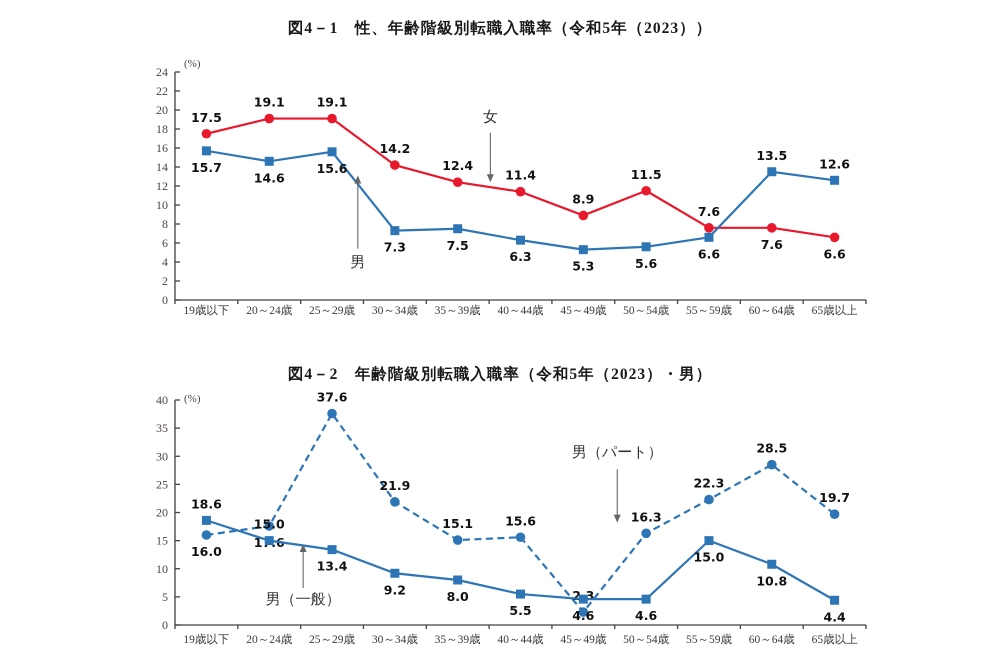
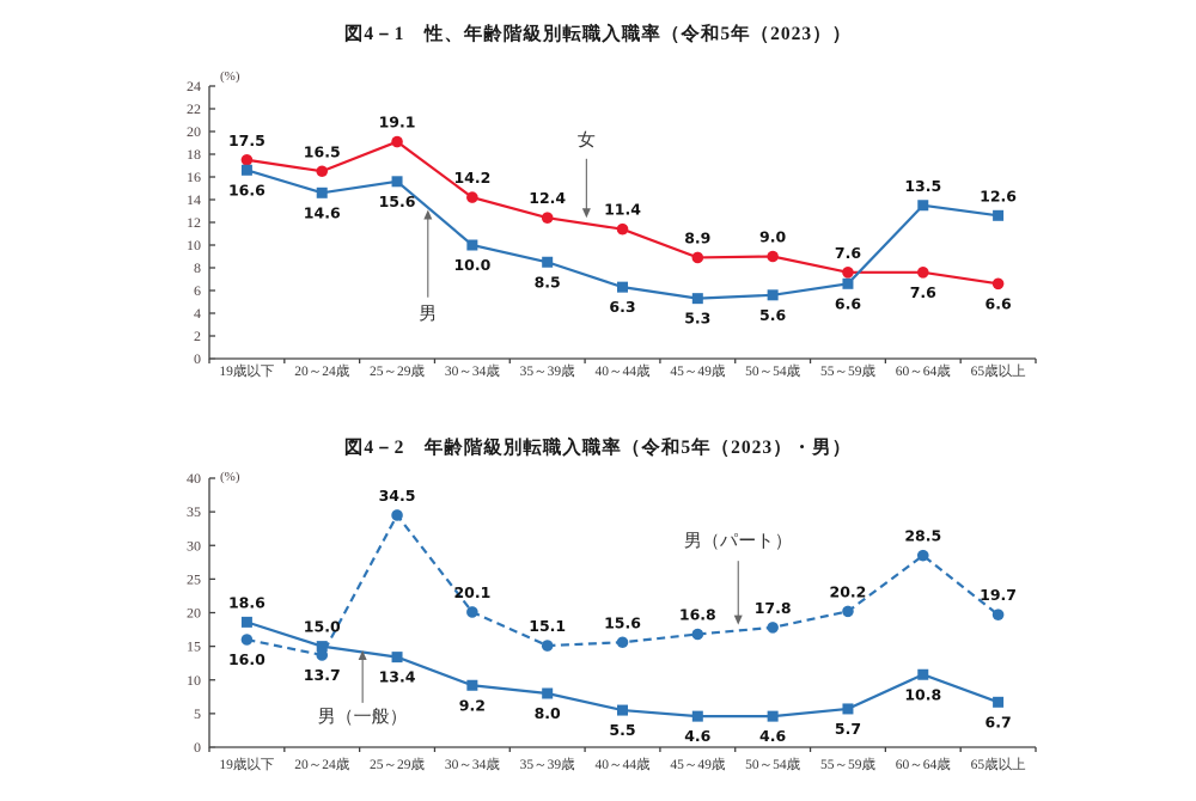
図4－1 性、年齢階級別転職入職率（令和5年（2023））/男/19歳以下: 15.7 -> 16.6
図4－1 性、年齢階級別転職入職率（令和5年（2023））/女/20～24歳: 19.1 -> 16.5
図4－1 性、年齢階級別転職入職率（令和5年（2023））/男/30～34歳: 7.3 -> 10.0
図4－1 性、年齢階級別転職入職率（令和5年（2023））/男/35～39歳: 7.5 -> 8.5
図4－1 性、年齢階級別転職入職率（令和5年（2023））/女/50～54歳: 11.5 -> 9.0
図4－2 年齢階級別転職入職率（令和5年（2023）・男）/男（パート）/20～24歳: 17.6 -> 13.7
図4－2 年齢階級別転職入職率（令和5年（2023）・男）/男（パート）/25～29歳: 37.6 -> 34.5
図4－2 年齢階級別転職入職率（令和5年（2023）・男）/男（パート）/30～34歳: 21.9 -> 20.1
図4－2 年齢階級別転職入職率（令和5年（2023）・男）/男（パート）/45～49歳: 2.3 -> 16.8
図4－2 年齢階級別転職入職率（令和5年（2023）・男）/男（パート）/50～54歳: 16.3 -> 17.8
図4－2 年齢階級別転職入職率（令和5年（2023）・男）/男（パート）/55～59歳: 22.3 -> 20.2
図4－2 年齢階級別転職入職率（令和5年（2023）・男）/男（一般）/55～59歳: 15.0 -> 5.7
図4－2 年齢階級別転職入職率（令和5年（2023）・男）/男（一般）/65歳以上: 4.4 -> 6.7
